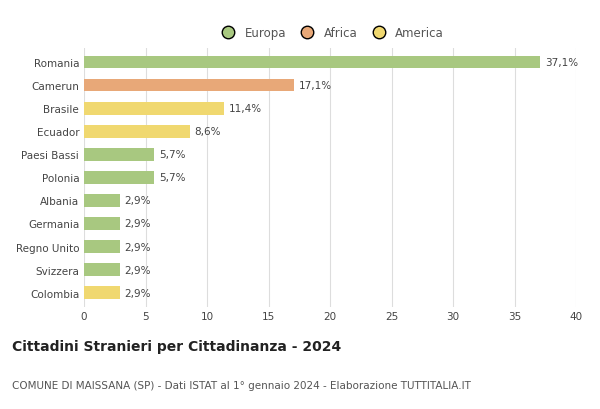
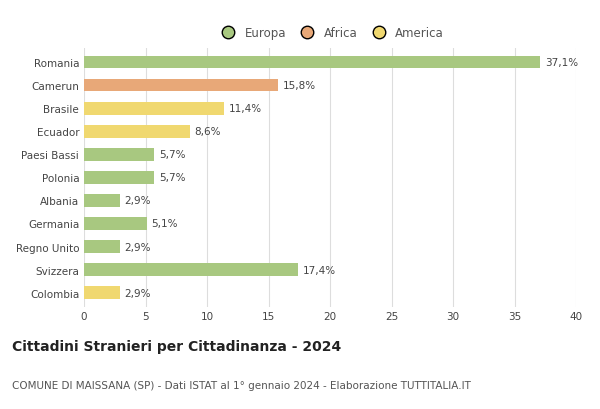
Camerun: 17,1% -> 15,8%
Germania: 2,9% -> 5,1%
Svizzera: 2,9% -> 17,4%
